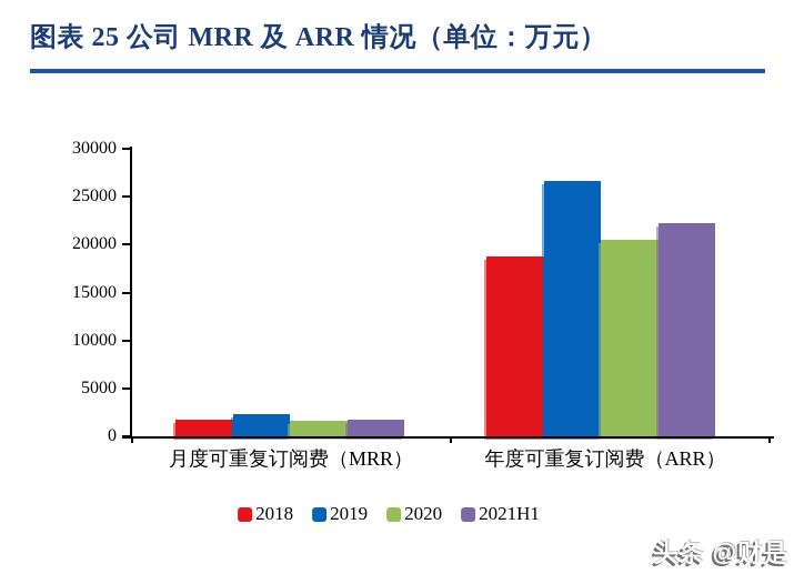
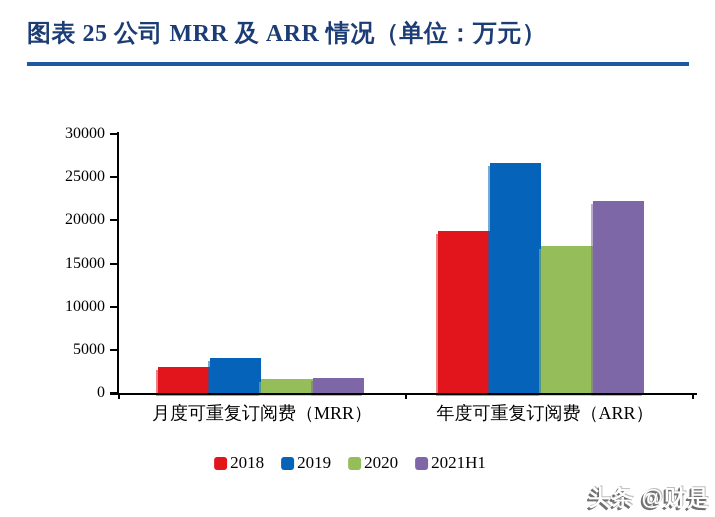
2018/月度可重复订阅费（MRR）: 2000 -> 3000
2019/月度可重复订阅费（MRR）: 2000 -> 4000
2020/年度可重复订阅费（ARR）: 20000 -> 17000
